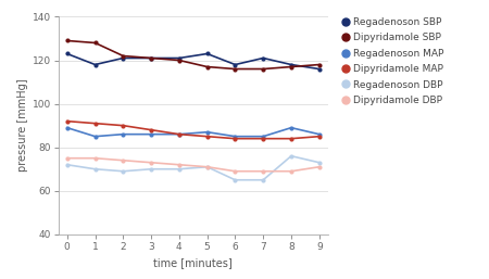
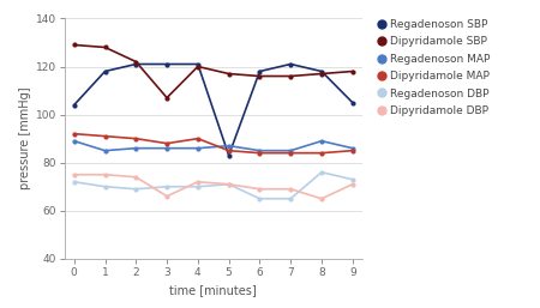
Regadenoson SBP/0: 123 -> 104
Dipyridamole SBP/3: 121 -> 107
Dipyridamole DBP/3: 73 -> 66
Dipyridamole MAP/4: 86 -> 90
Regadenoson SBP/5: 123 -> 83
Dipyridamole DBP/8: 69 -> 65
Regadenoson SBP/9: 116 -> 105
